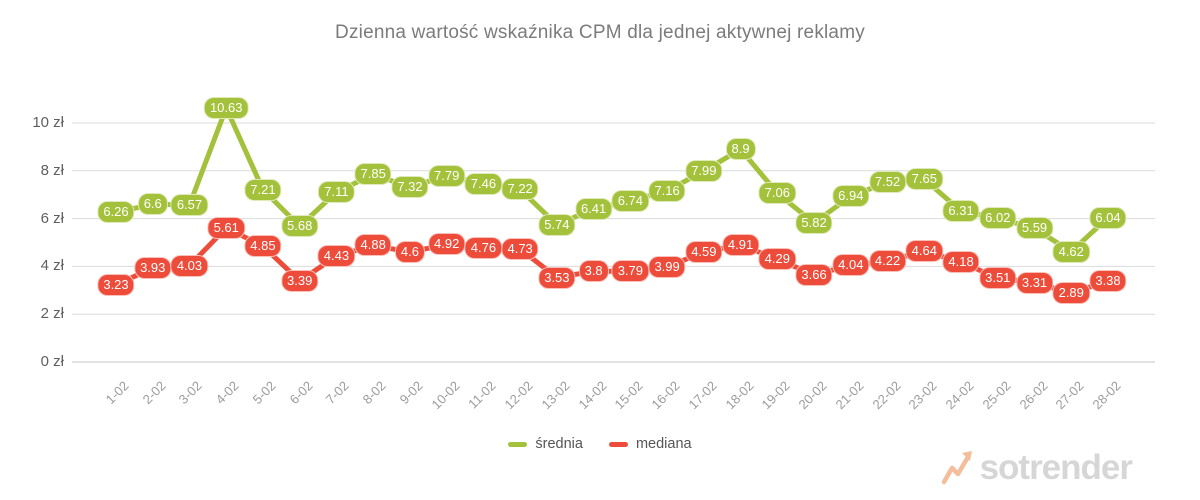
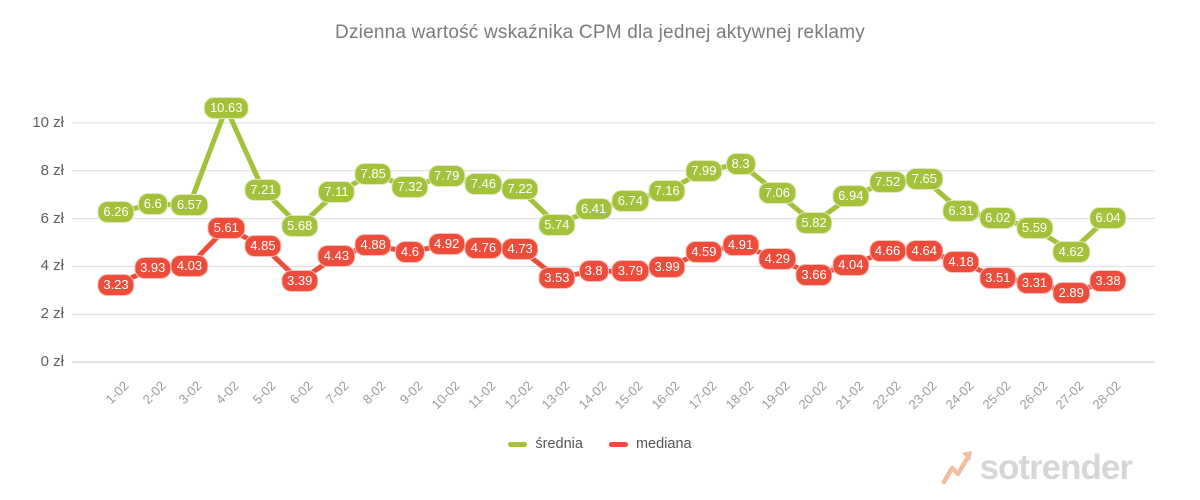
średnia/18-02: 8.9 -> 8.3
mediana/22-02: 4.22 -> 4.66
